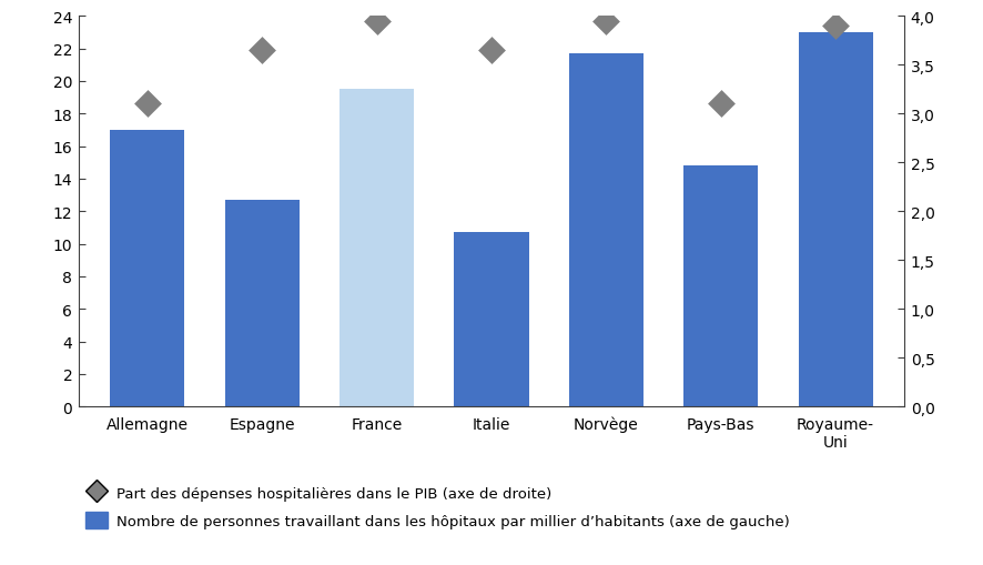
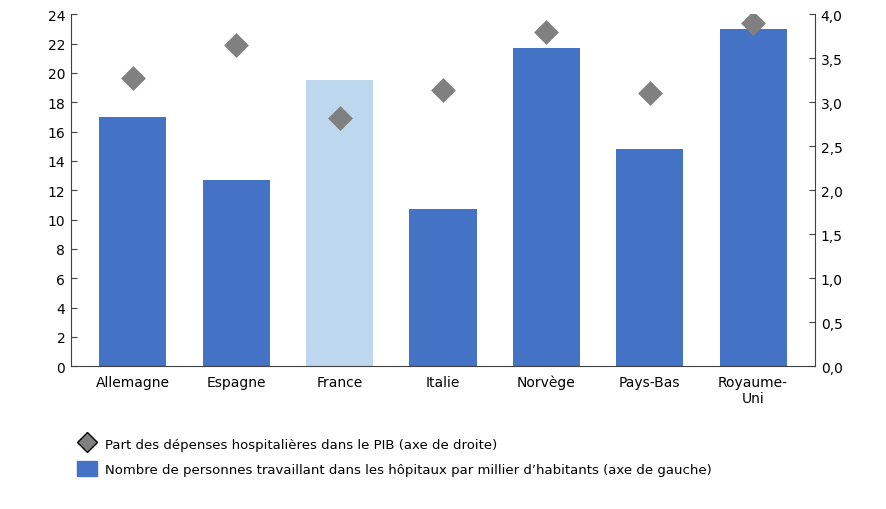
Part des dépenses hospitalières dans le PIB (axe de droite)/Allemagne: 3,10 -> 3,28
Part des dépenses hospitalières dans le PIB (axe de droite)/France: 3,95 -> 2,82
Part des dépenses hospitalières dans le PIB (axe de droite)/Italie: 3,65 -> 3,14
Part des dépenses hospitalières dans le PIB (axe de droite)/Norvège: 3,95 -> 3,80
